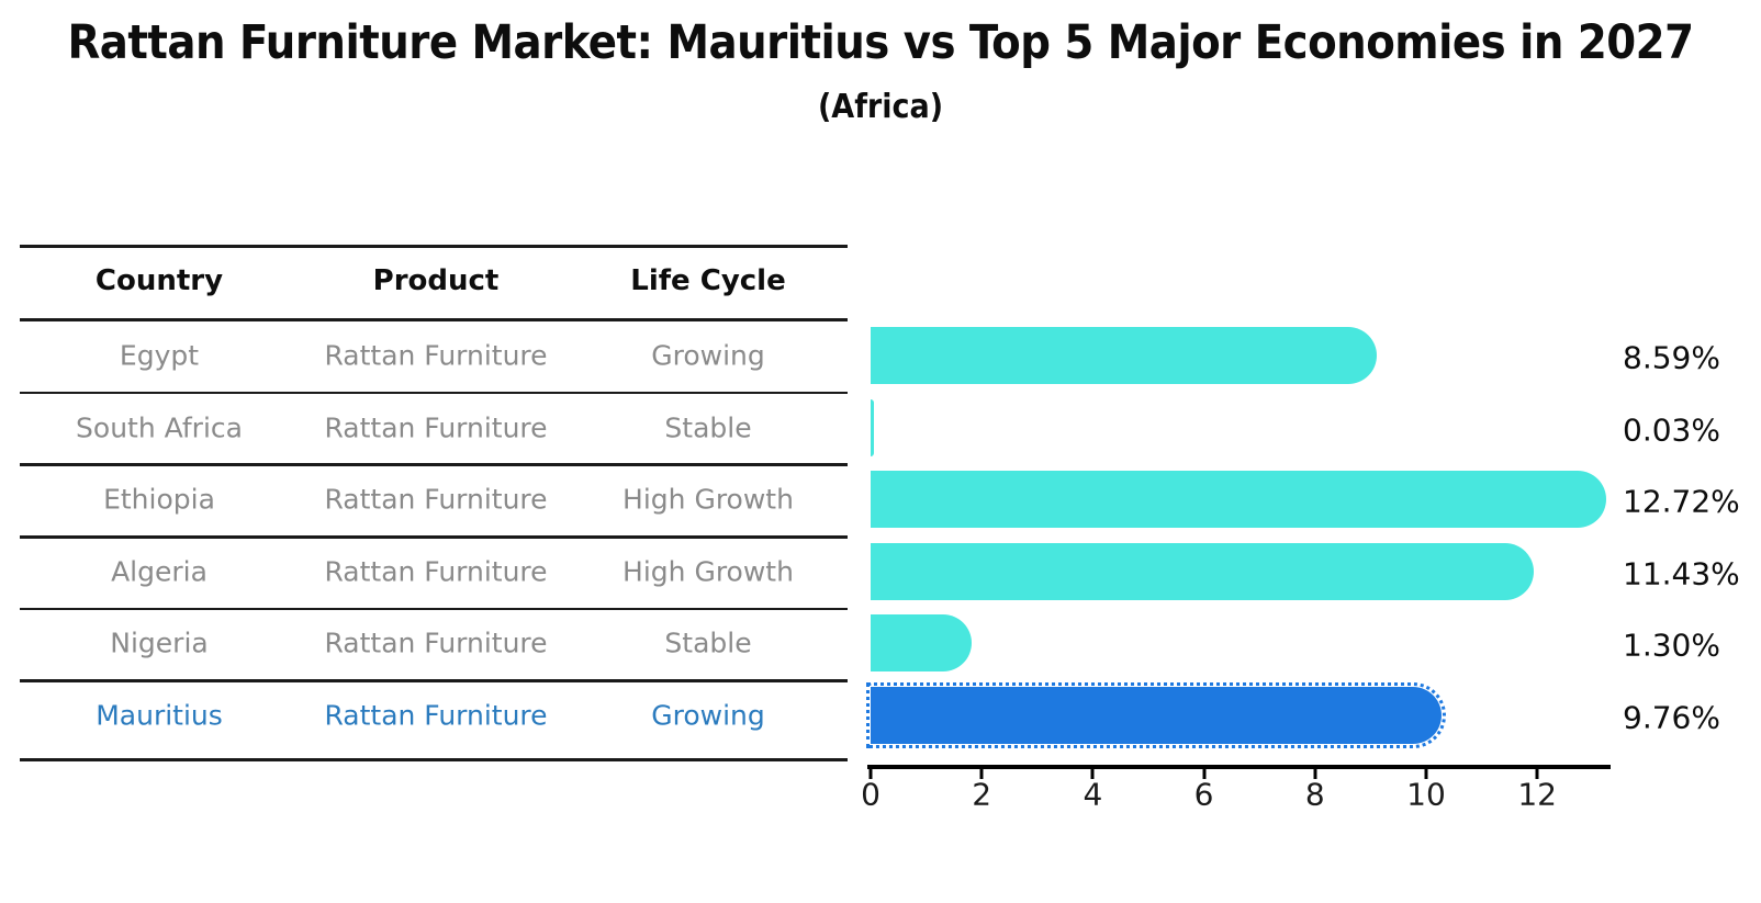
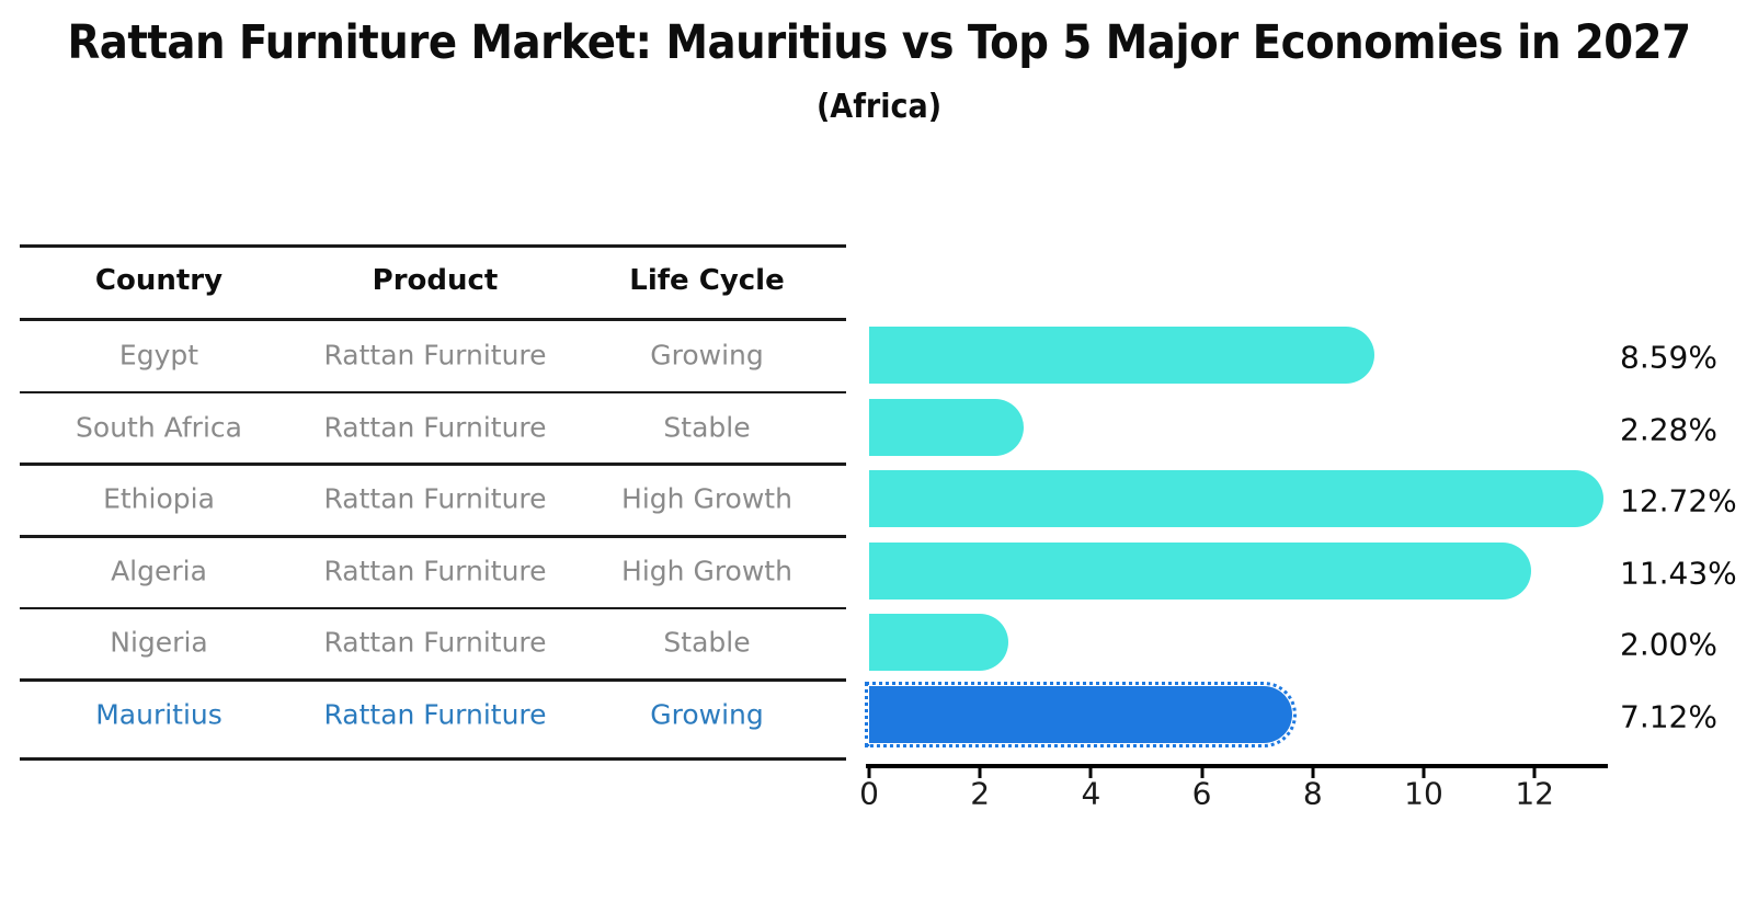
South Africa: 0.03% -> 2.28%
Nigeria: 1.30% -> 2.00%
Mauritius: 9.76% -> 7.12%
